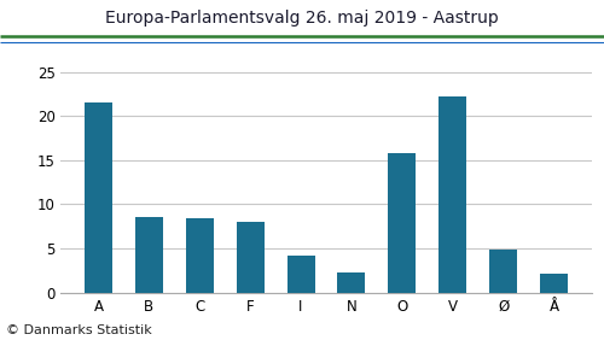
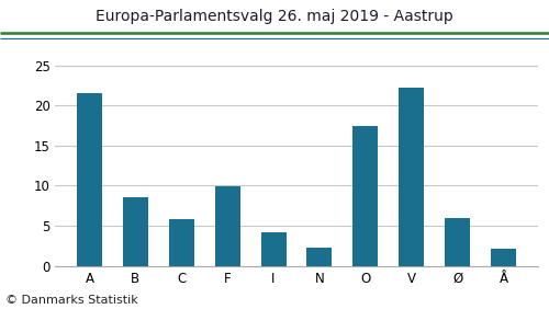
C: 8.4 -> 5.8
F: 8.0 -> 9.9
O: 15.8 -> 17.5
Ø: 4.8 -> 6.0
